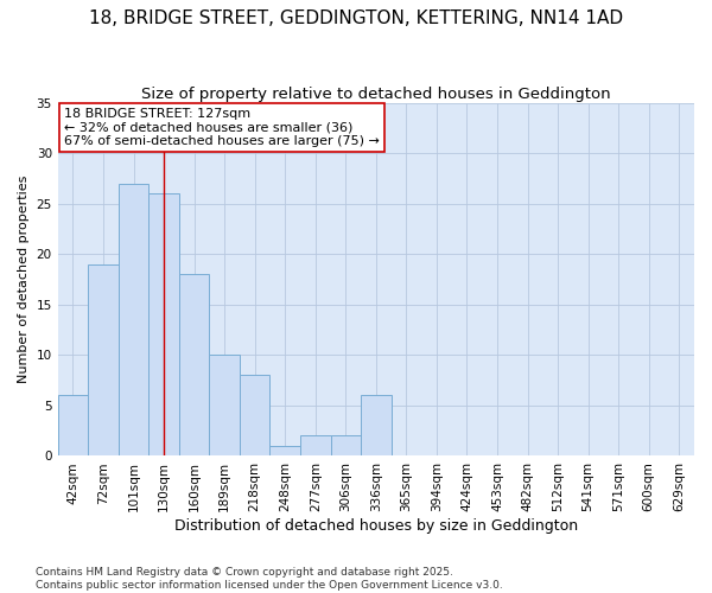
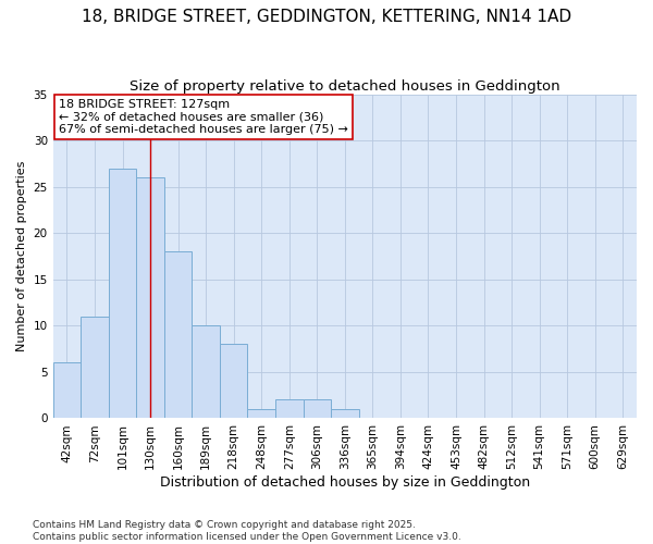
72sqm: 19 -> 11
336sqm: 6 -> 1
